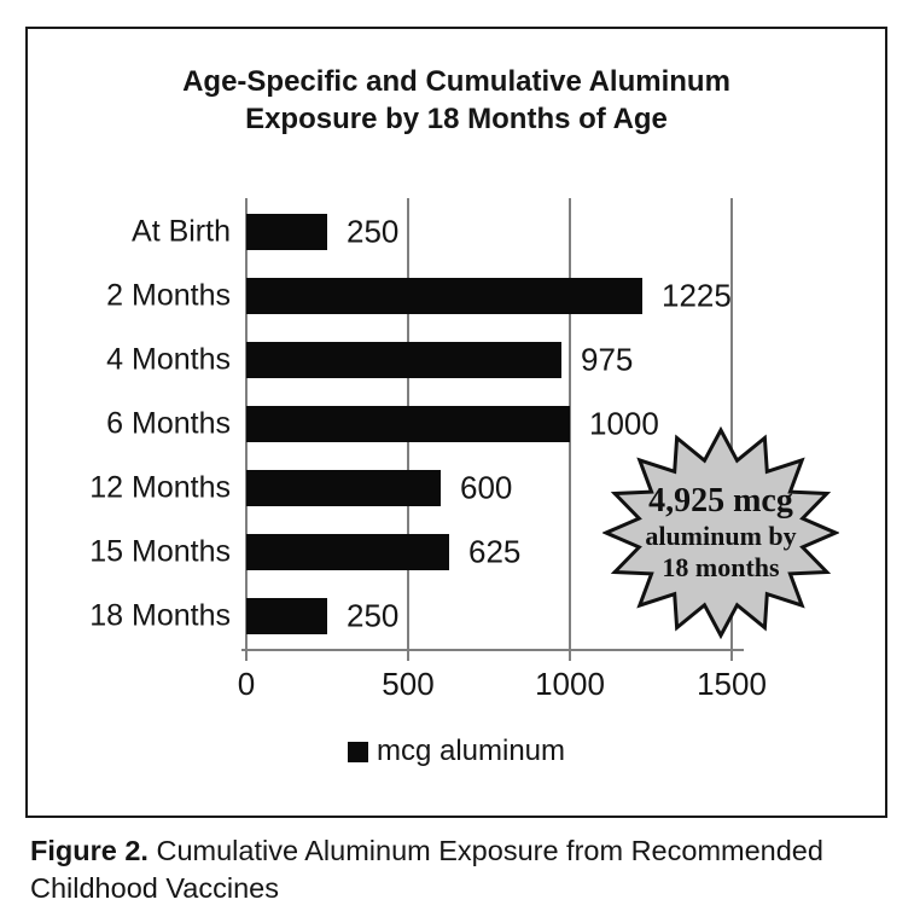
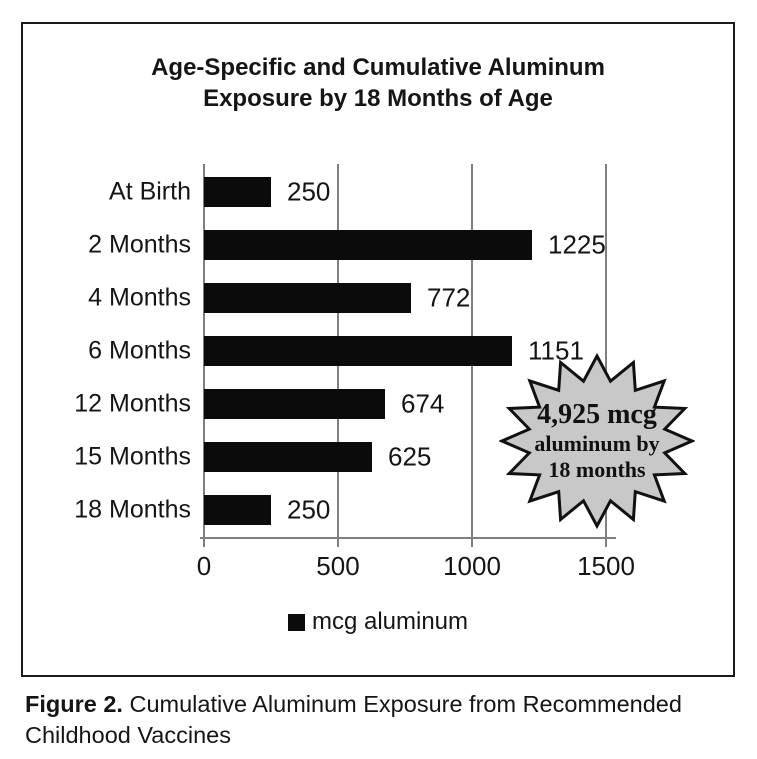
4 Months: 975 -> 772
6 Months: 1000 -> 1151
12 Months: 600 -> 674
